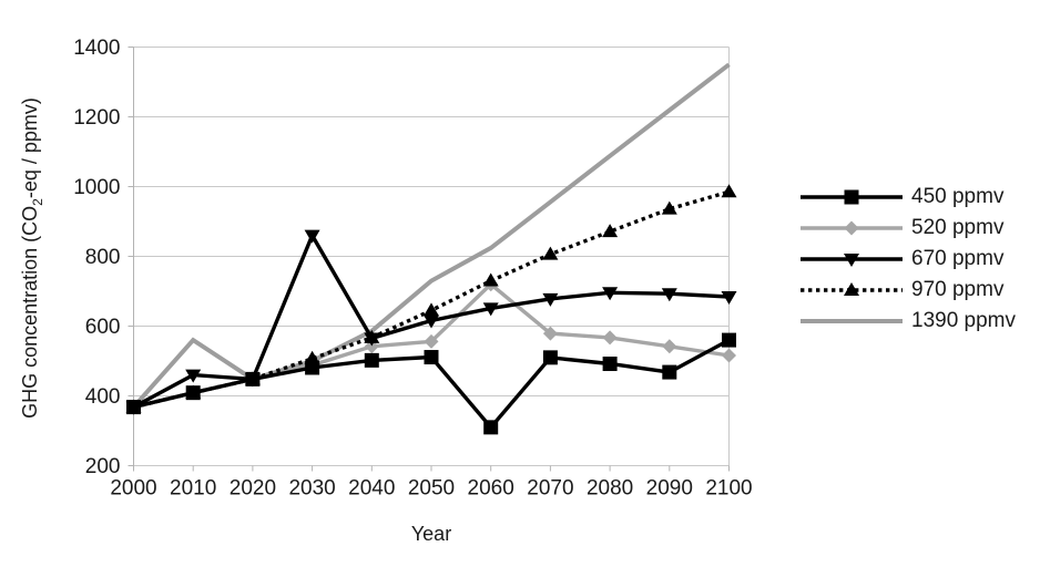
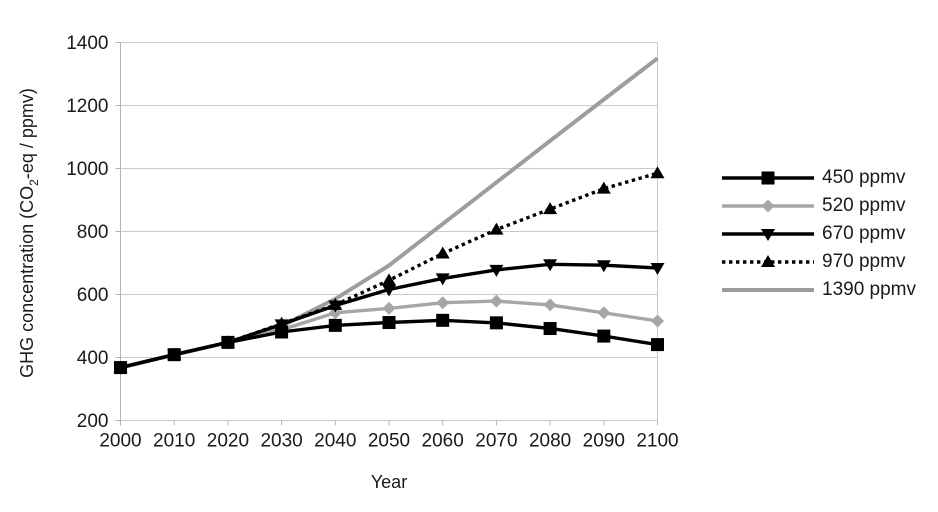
670 ppmv/2010: 460 -> 410
1390 ppmv/2010: 560 -> 410
670 ppmv/2030: 860 -> 500
1390 ppmv/2050: 730 -> 690
450 ppmv/2060: 310 -> 520
520 ppmv/2060: 720 -> 570
450 ppmv/2100: 560 -> 440
